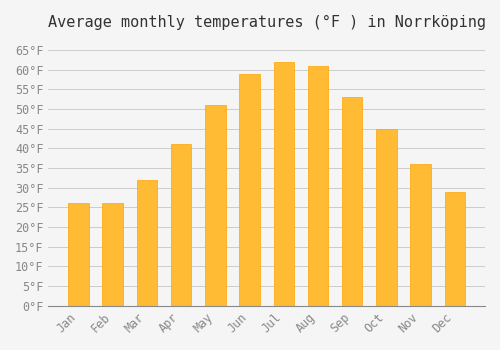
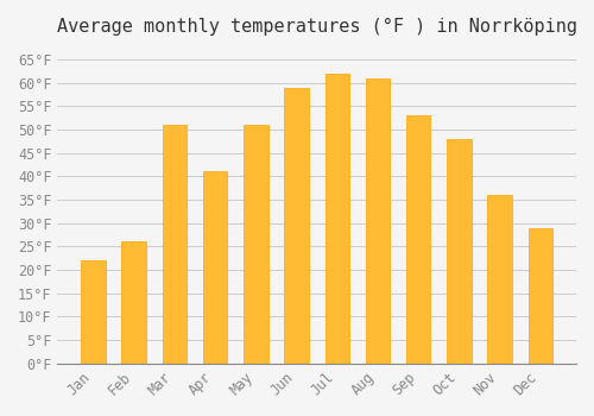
Jan: 26°F -> 22°F
Mar: 32°F -> 51°F
Oct: 45°F -> 48°F
